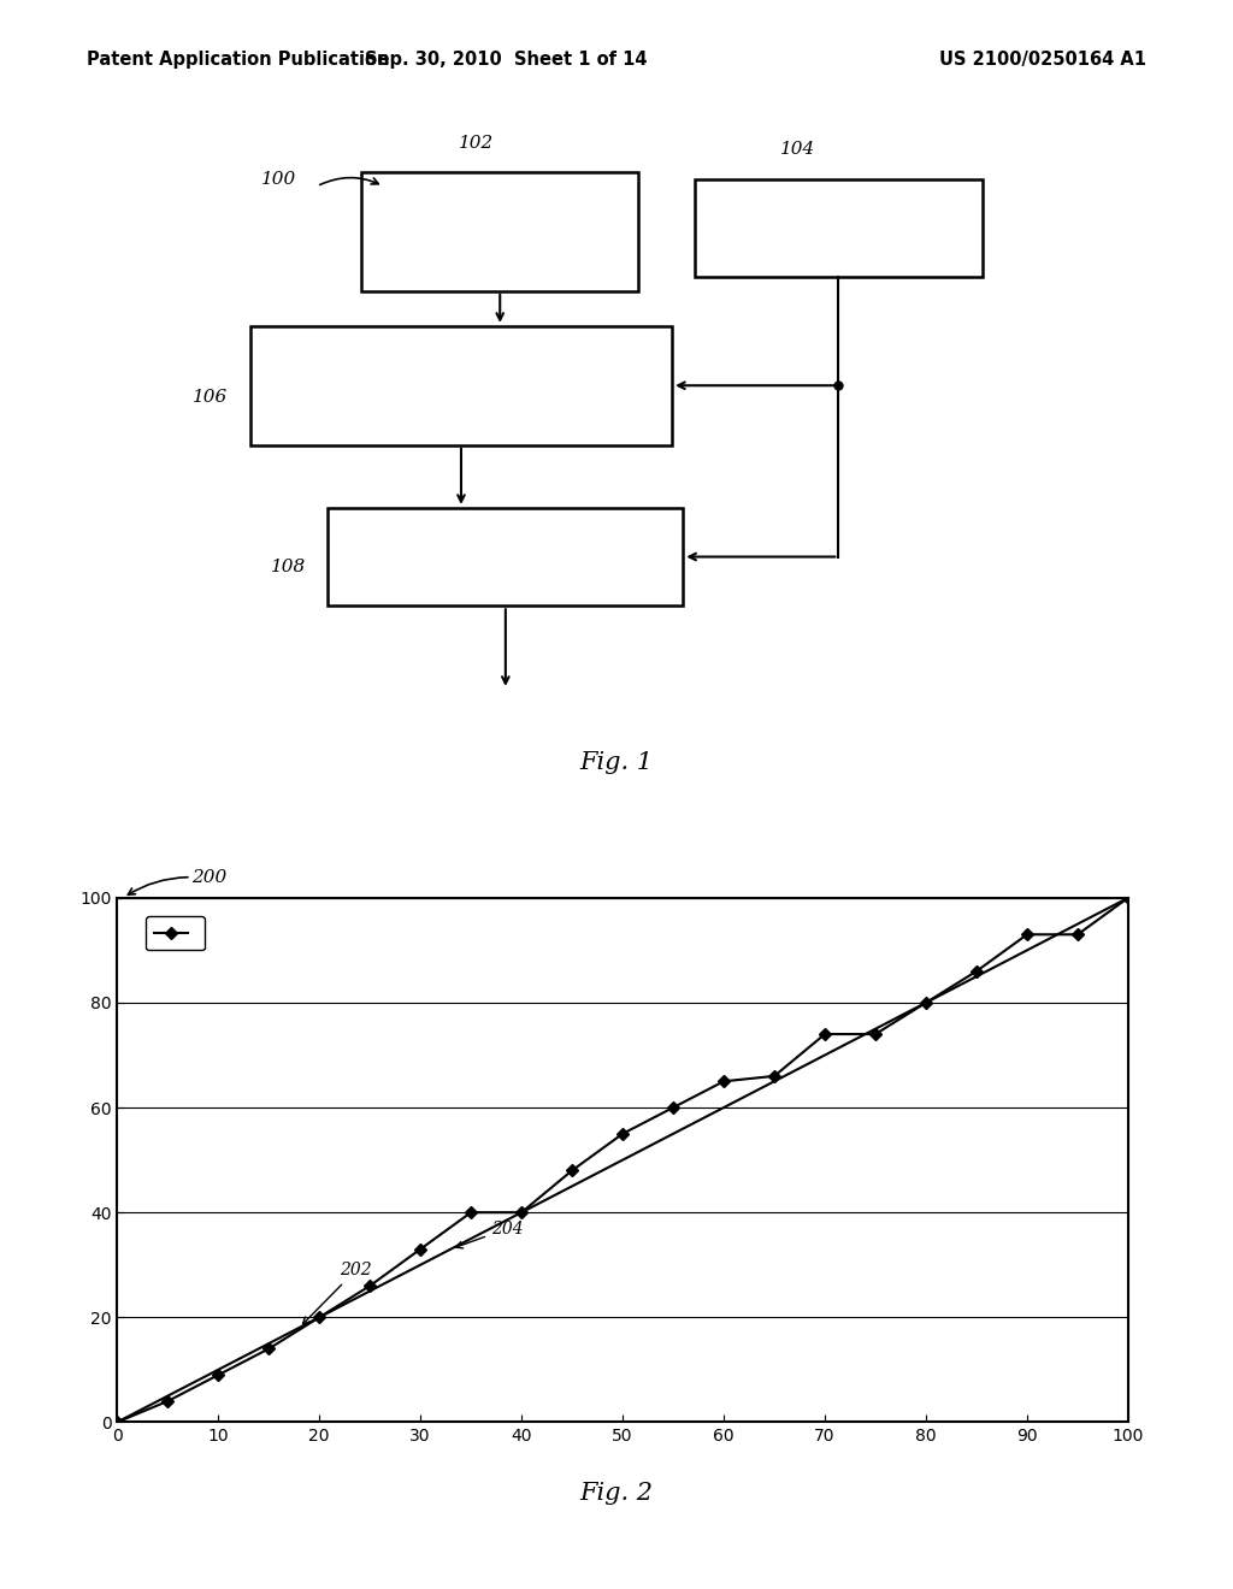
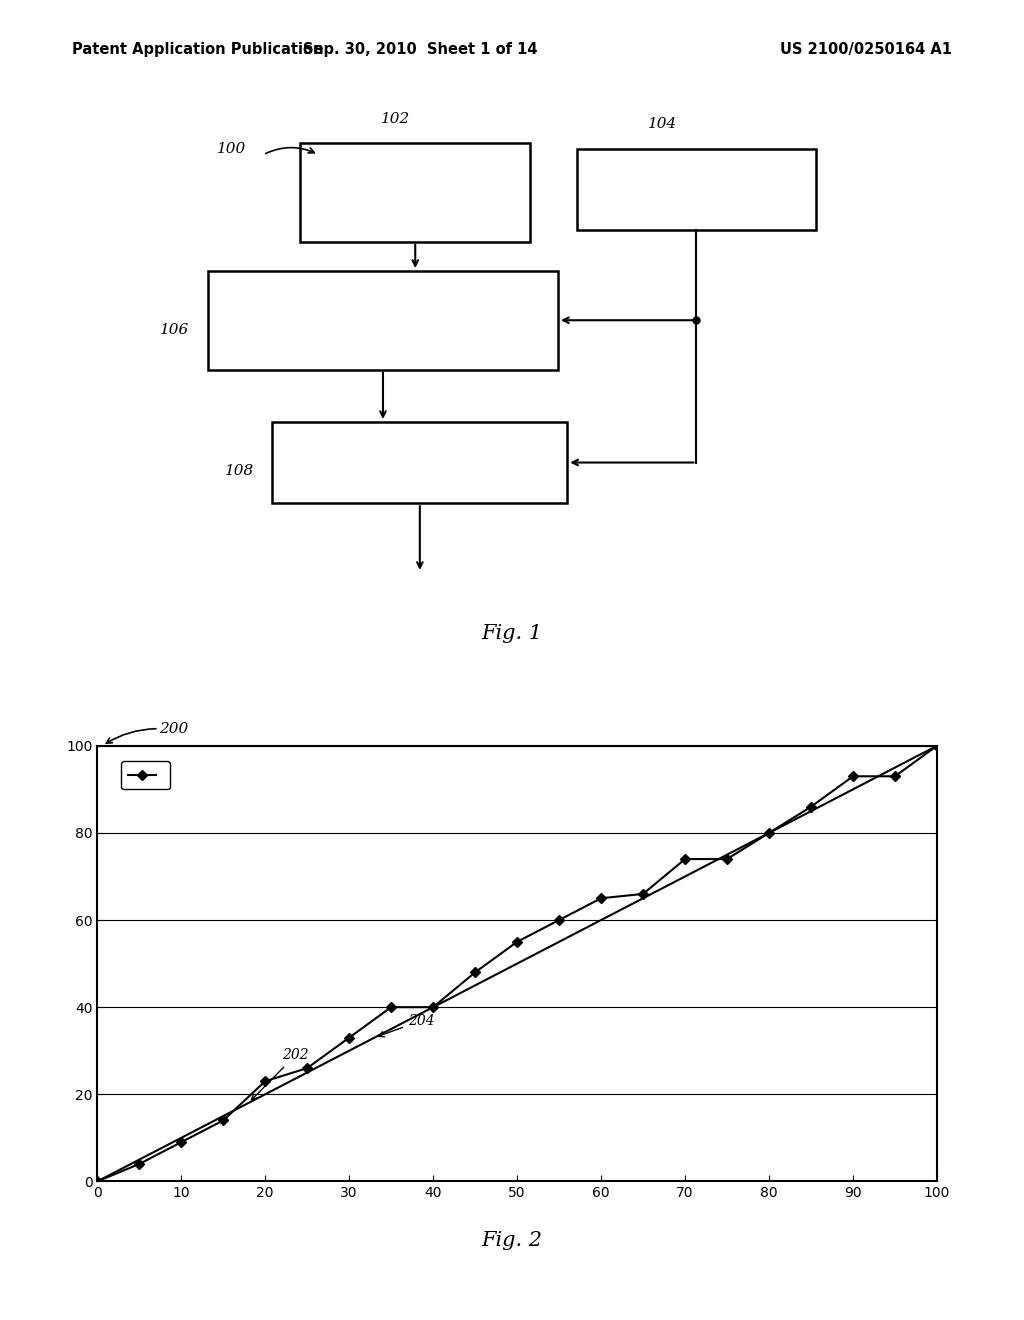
20: 20 -> 23
